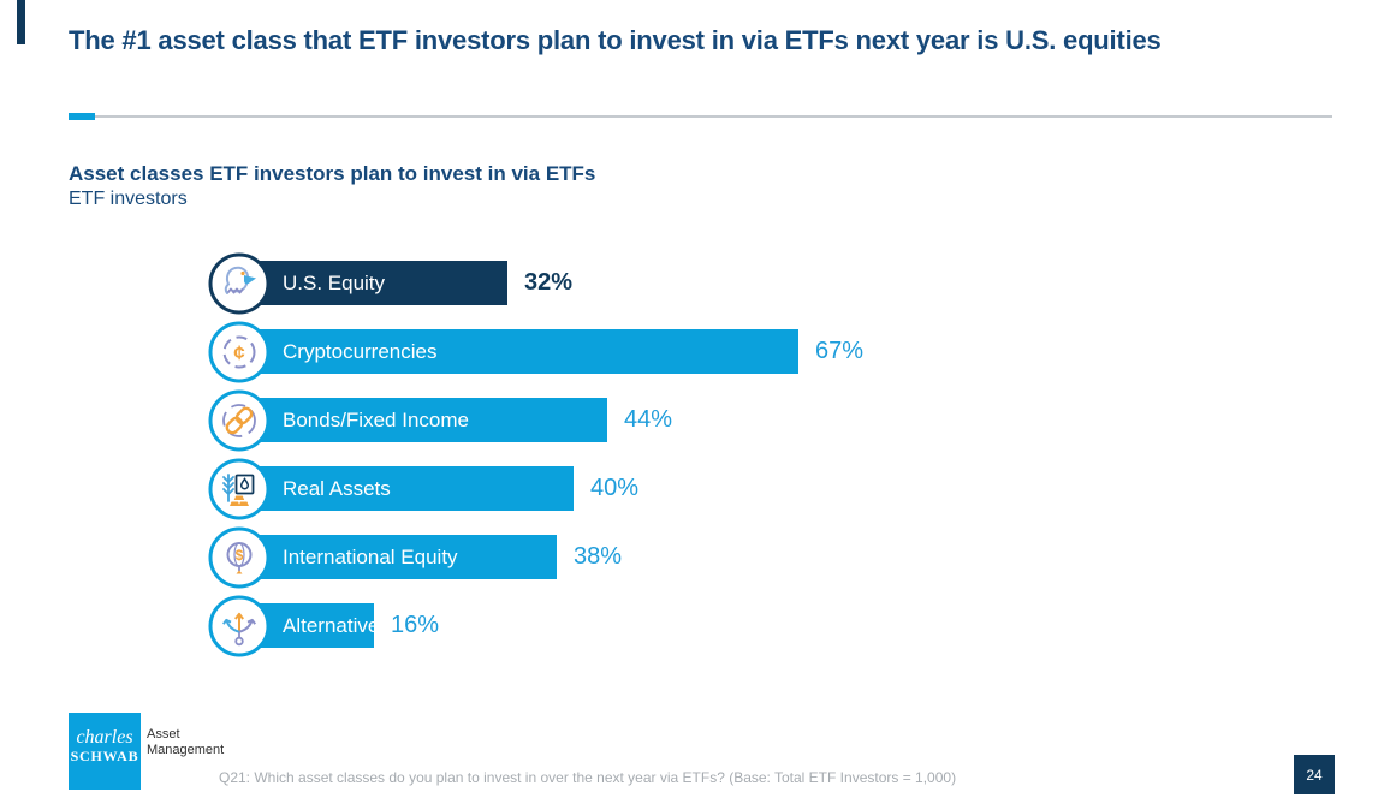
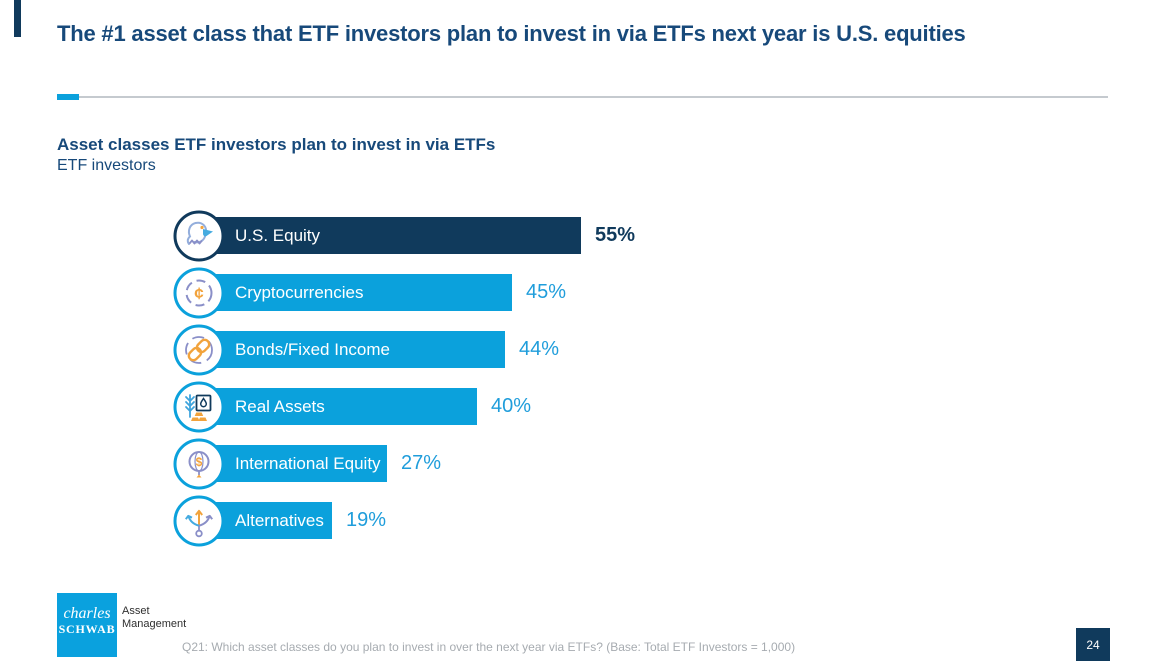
U.S. Equity: 32% -> 55%
Cryptocurrencies: 67% -> 45%
International Equity: 38% -> 27%
Alternatives: 16% -> 19%
